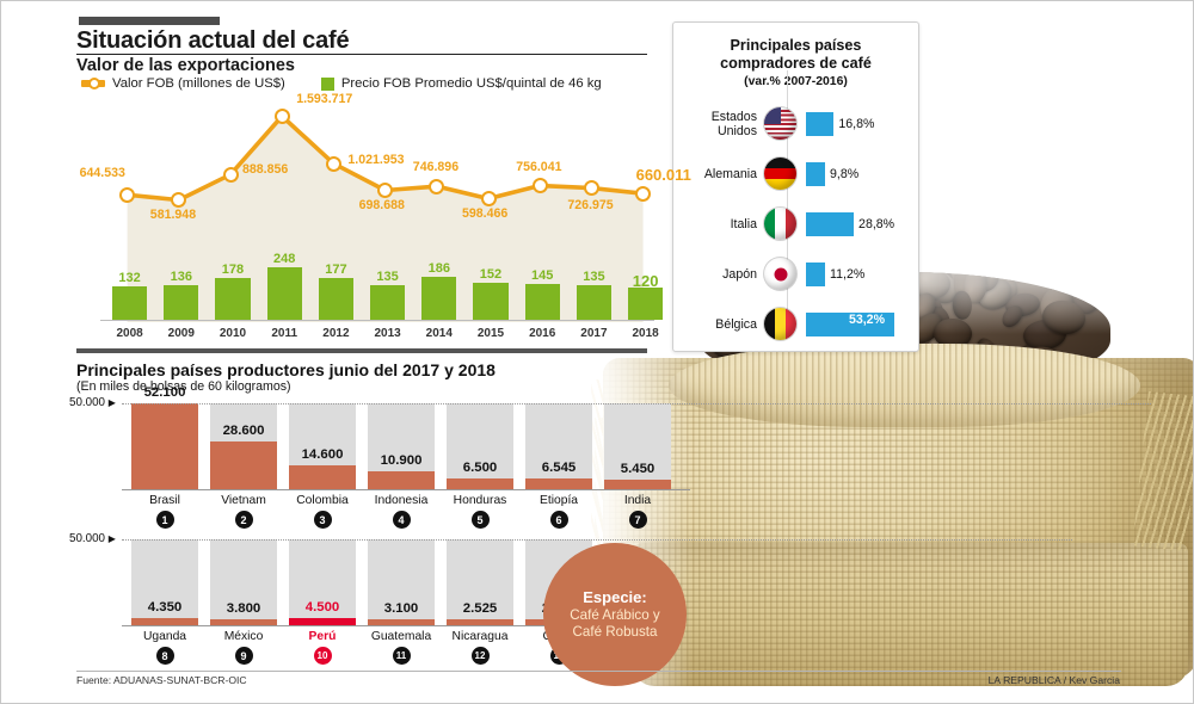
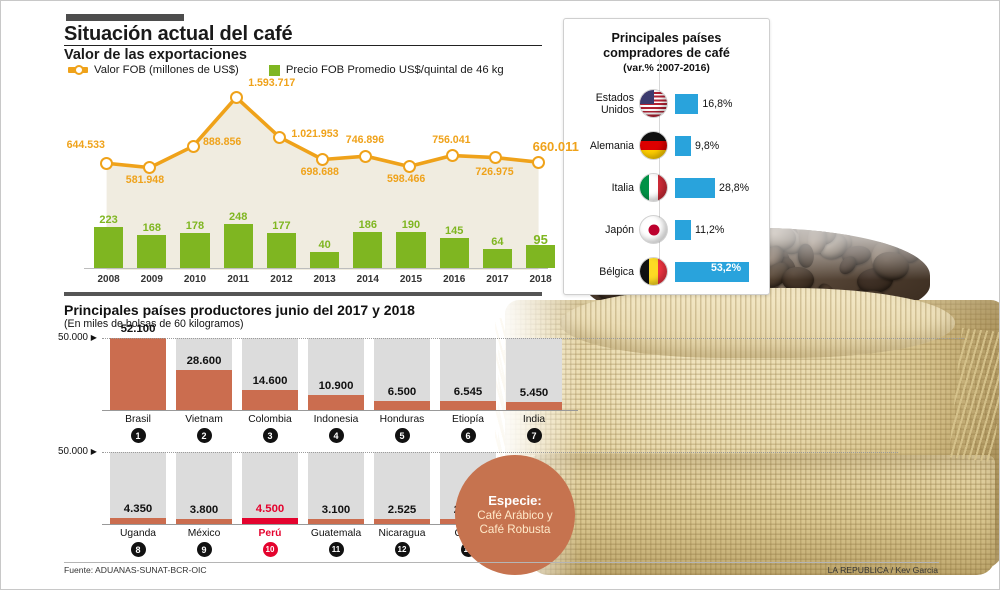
Precio FOB Promedio US$/quintal de 46 kg/2008: 132 -> 223
Precio FOB Promedio US$/quintal de 46 kg/2009: 136 -> 168
Precio FOB Promedio US$/quintal de 46 kg/2013: 135 -> 40
Precio FOB Promedio US$/quintal de 46 kg/2015: 152 -> 190
Precio FOB Promedio US$/quintal de 46 kg/2017: 135 -> 64
Precio FOB Promedio US$/quintal de 46 kg/2018: 120 -> 95
